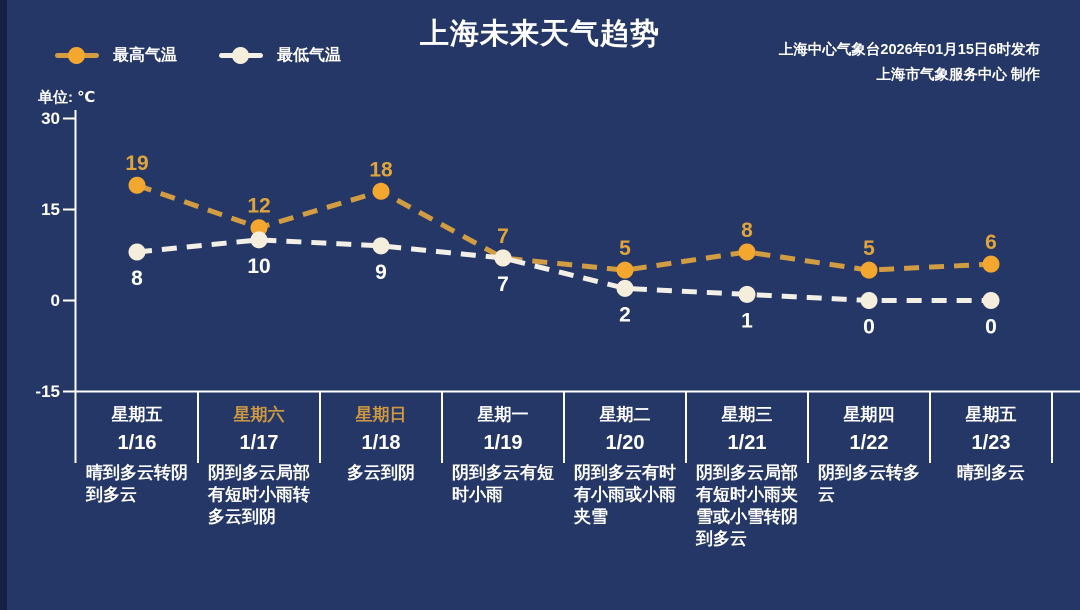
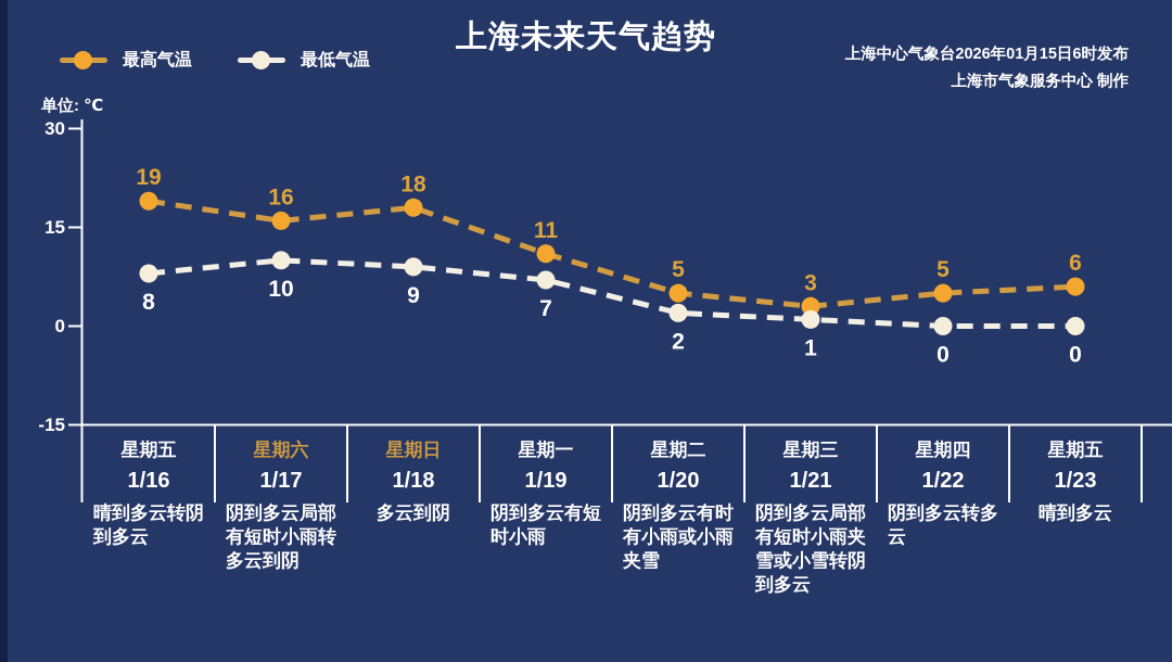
最高气温/1/17: 12 -> 16
最高气温/1/19: 7 -> 11
最高气温/1/21: 8 -> 3
